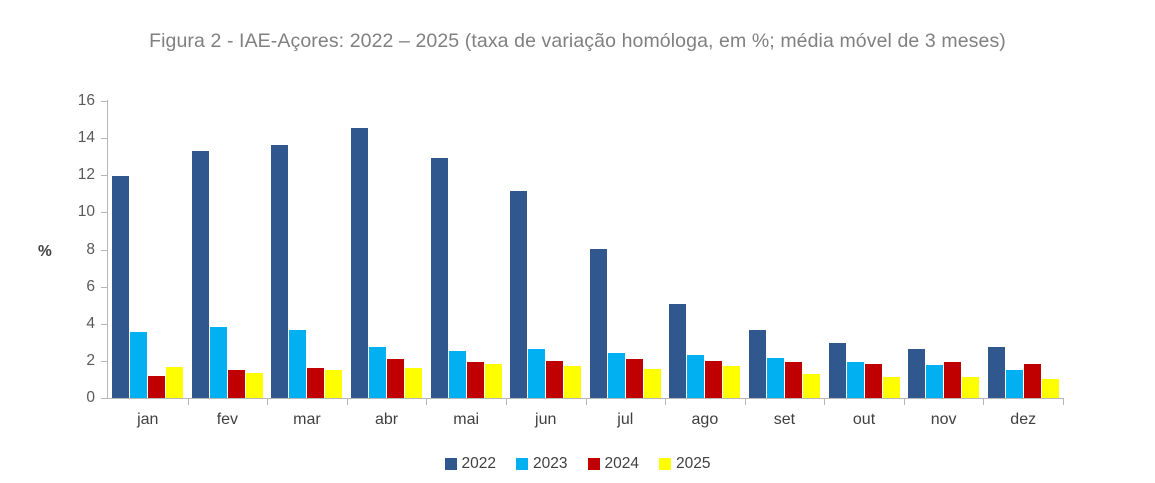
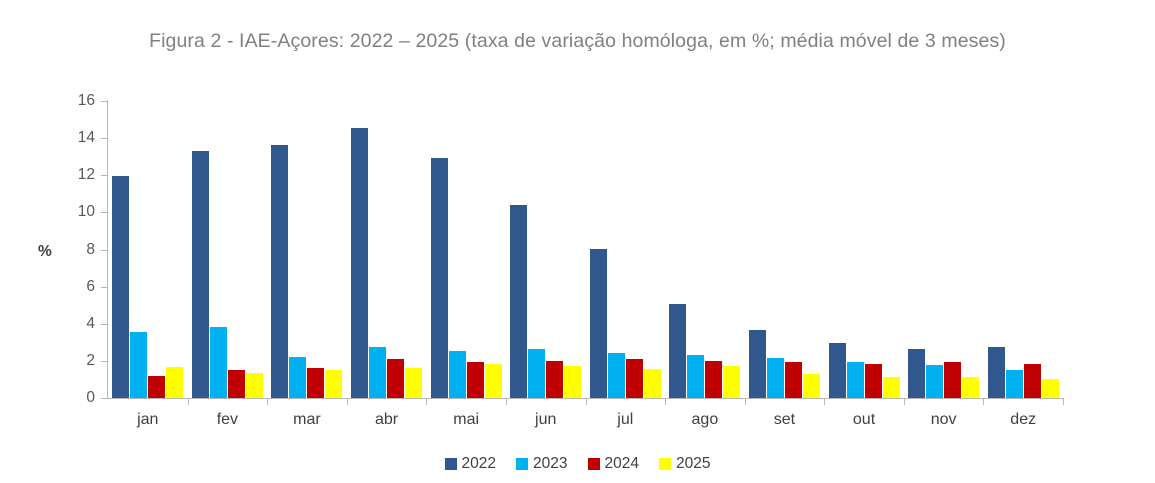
2023/mar: 3.6 -> 2.2
2022/jun: 11.2 -> 10.4
